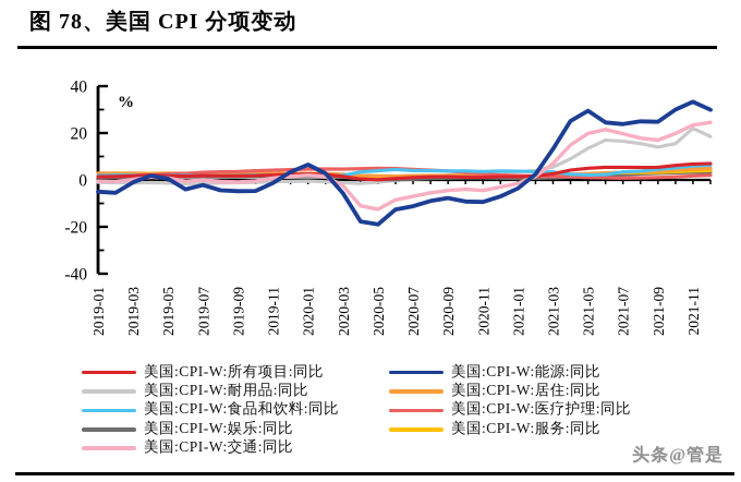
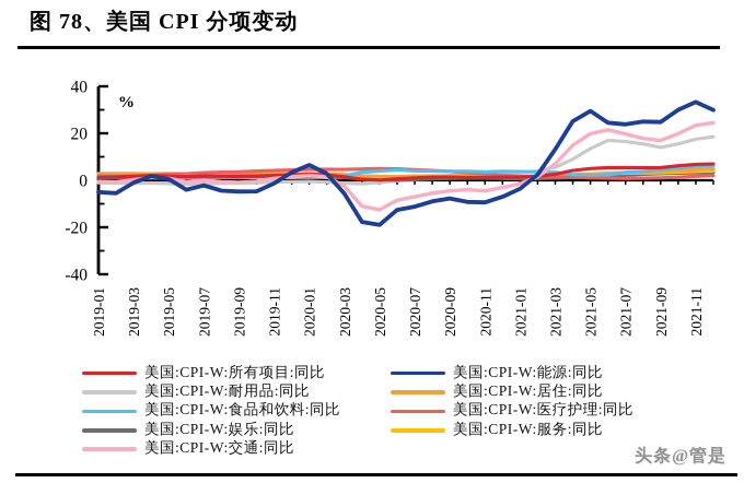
美国:CPI-W:耐用品:同比/2021-11: 22 -> 18
